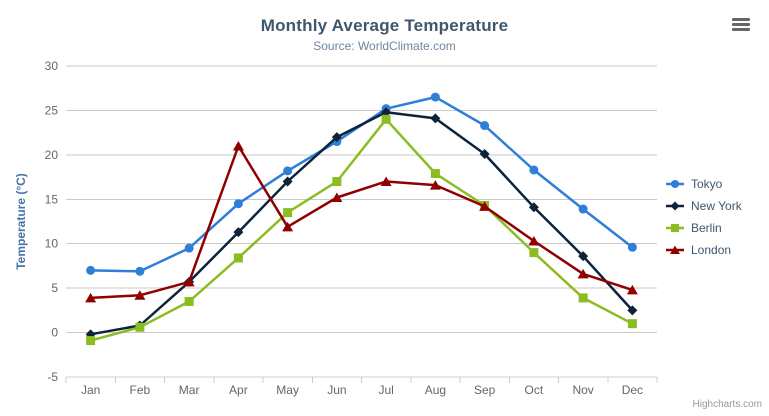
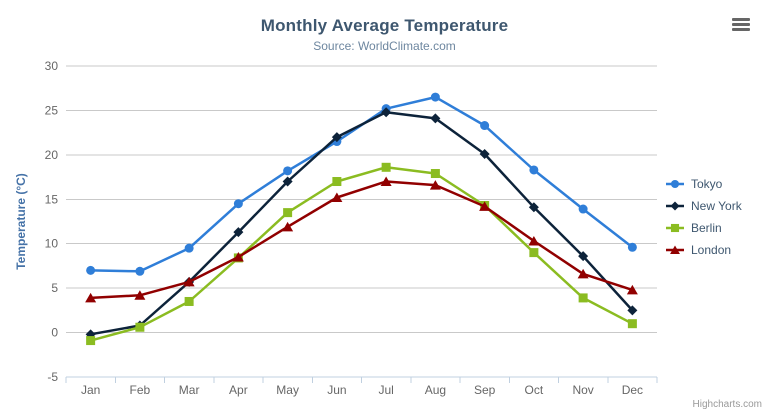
London/Apr: 21 -> 8
Berlin/Jul: 24 -> 19
